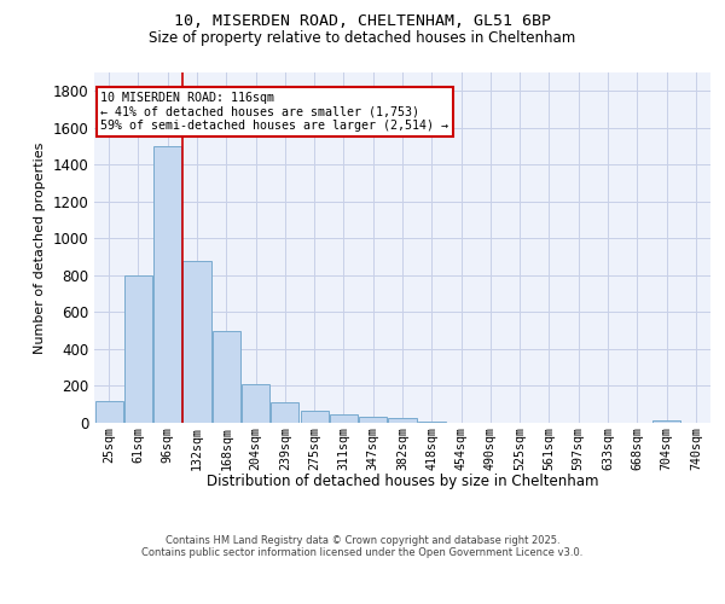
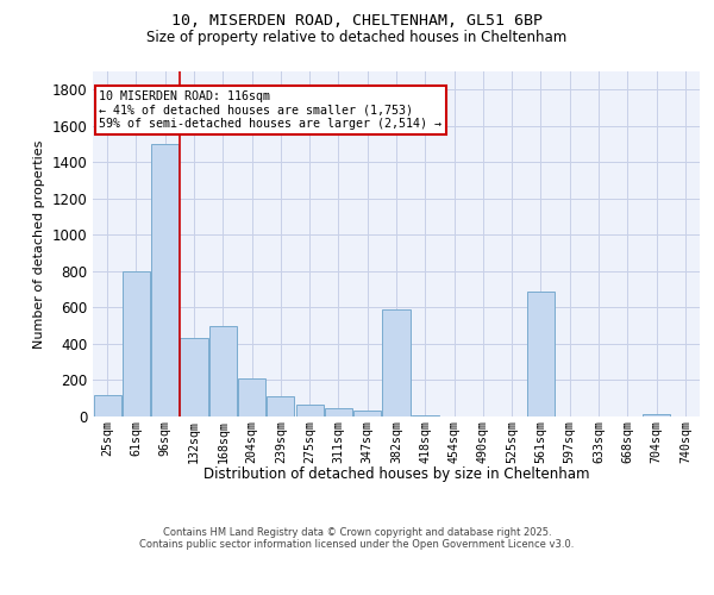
132sqm: 880 -> 430
382sqm: 20 -> 590
561sqm: 0 -> 690
